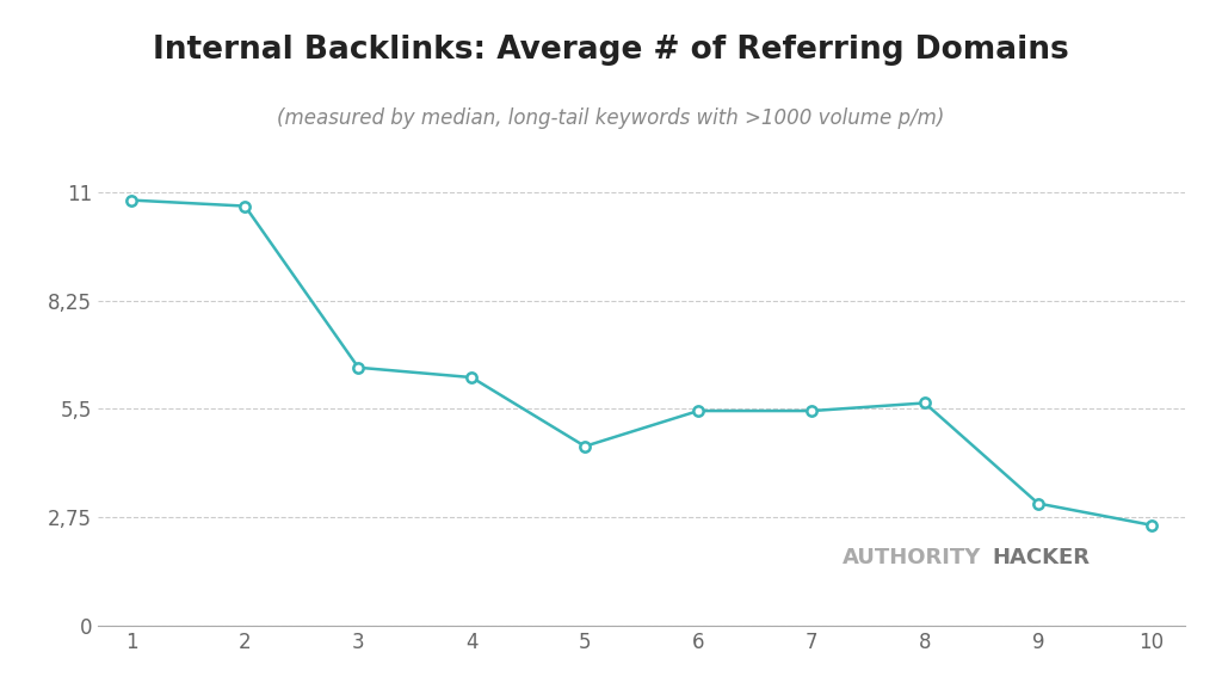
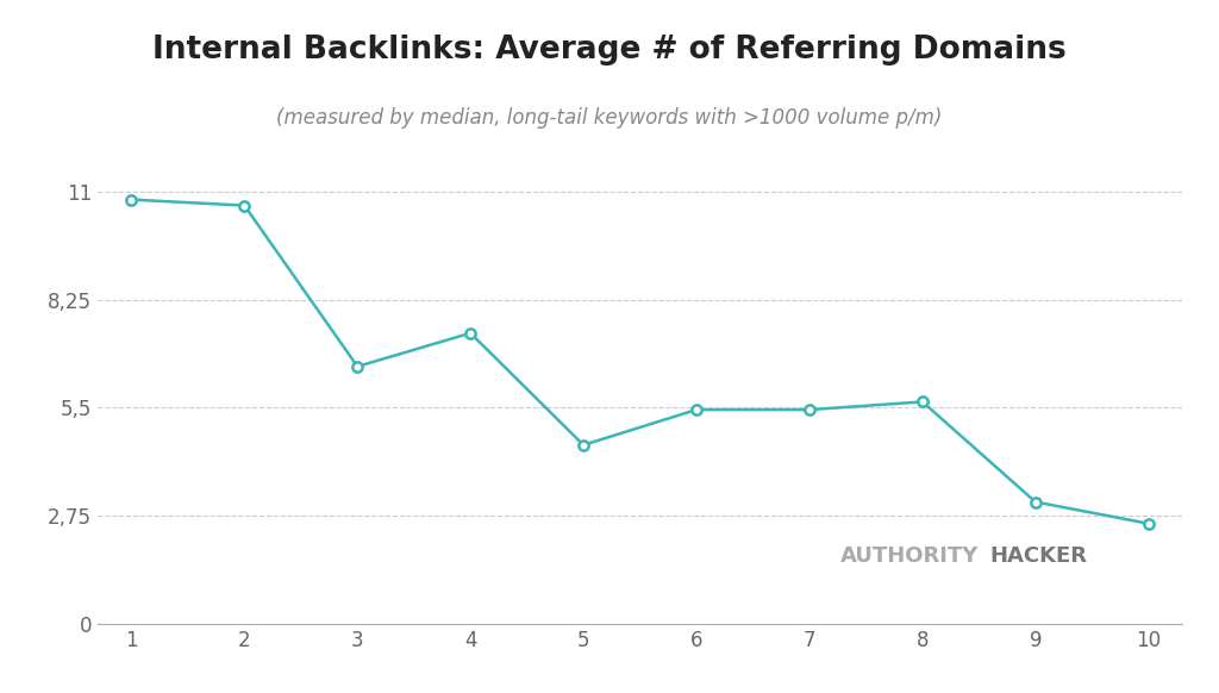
4: 6,30 -> 7,40
